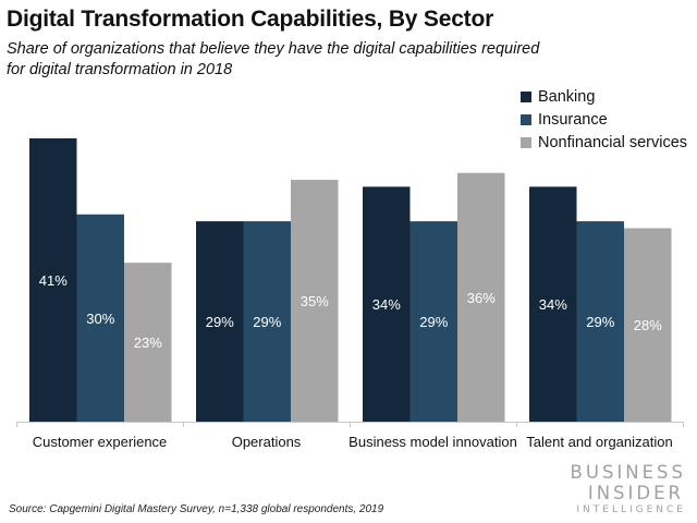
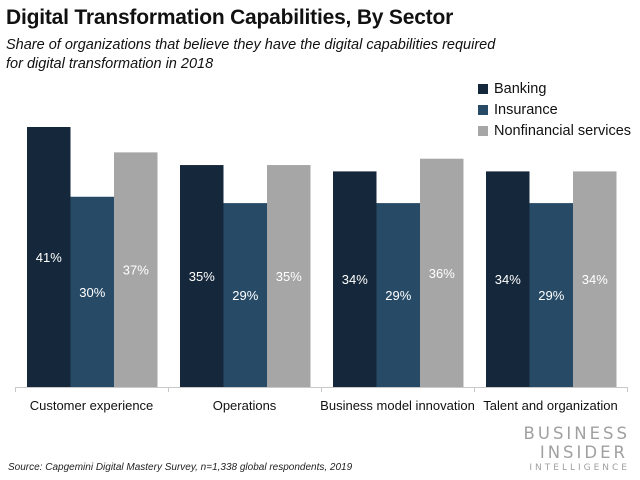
Nonfinancial services/Customer experience: 23% -> 37%
Banking/Operations: 29% -> 35%
Nonfinancial services/Talent and organization: 28% -> 34%
